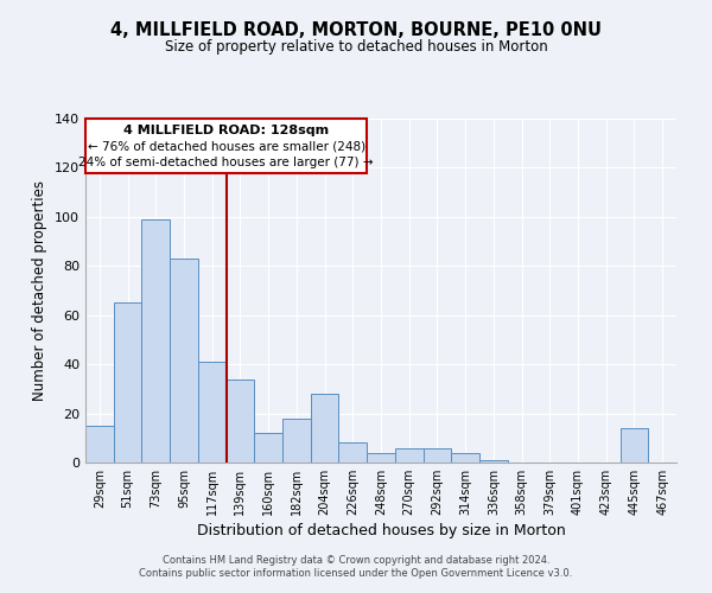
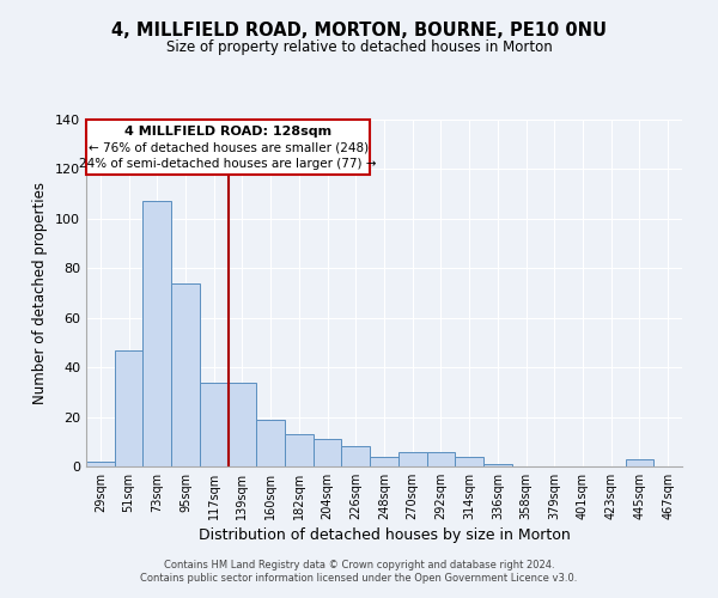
29sqm: 15 -> 2
51sqm: 65 -> 47
73sqm: 99 -> 107
95sqm: 83 -> 74
117sqm: 41 -> 34
160sqm: 12 -> 19
182sqm: 18 -> 13
204sqm: 28 -> 11
445sqm: 14 -> 3
